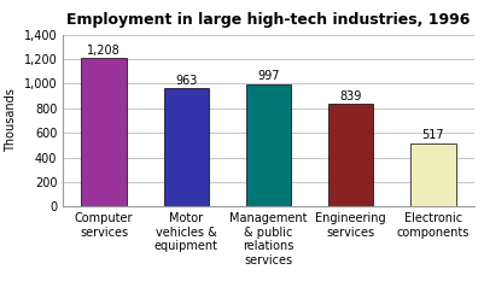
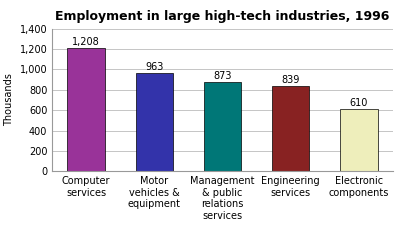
Management & public relations services: 997 -> 873
Electronic components: 517 -> 610
